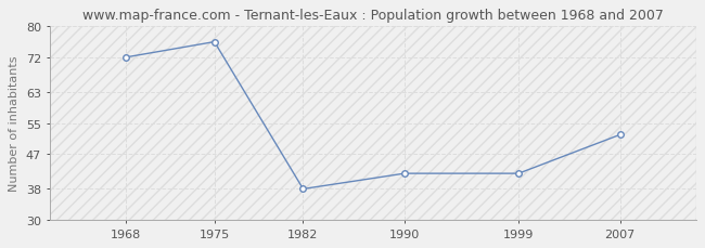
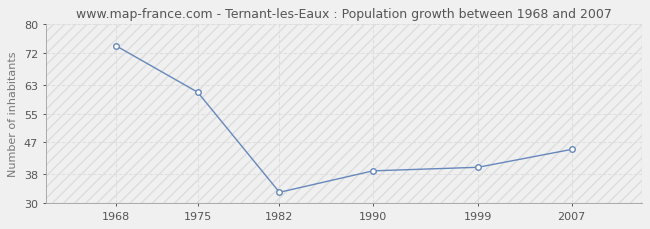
1968: 72 -> 74
1975: 76 -> 61
1982: 38 -> 33
1990: 42 -> 39
1999: 42 -> 40
2007: 52 -> 45
